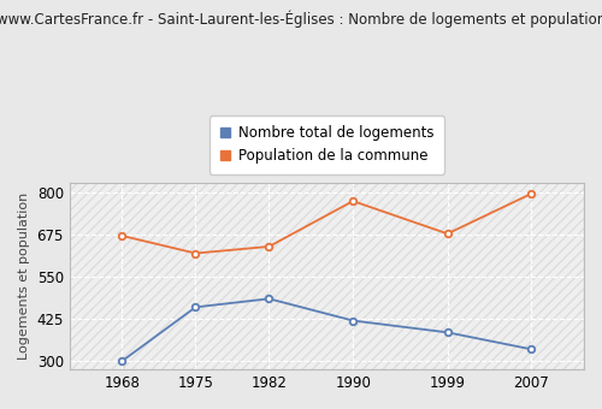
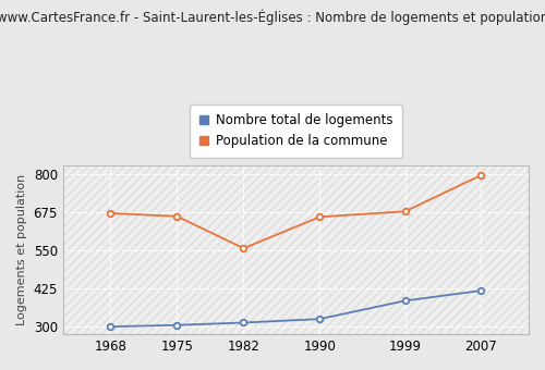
Nombre total de logements/1975: 460 -> 305
Population de la commune/1975: 620 -> 662
Nombre total de logements/1982: 485 -> 313
Population de la commune/1982: 640 -> 557
Nombre total de logements/1990: 420 -> 325
Population de la commune/1990: 775 -> 660
Nombre total de logements/2007: 335 -> 418
